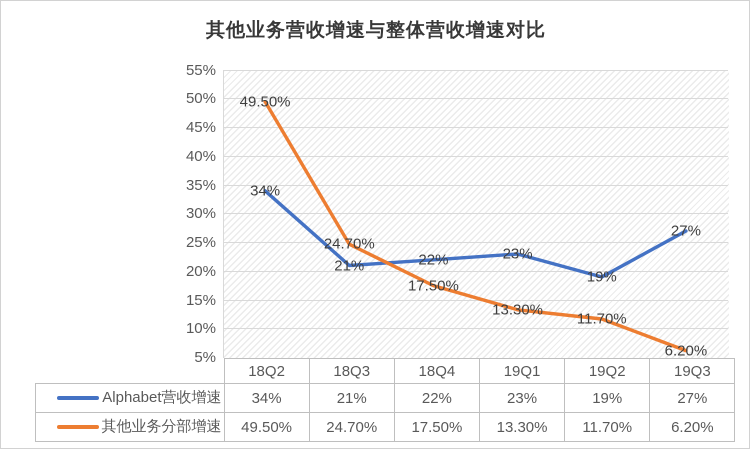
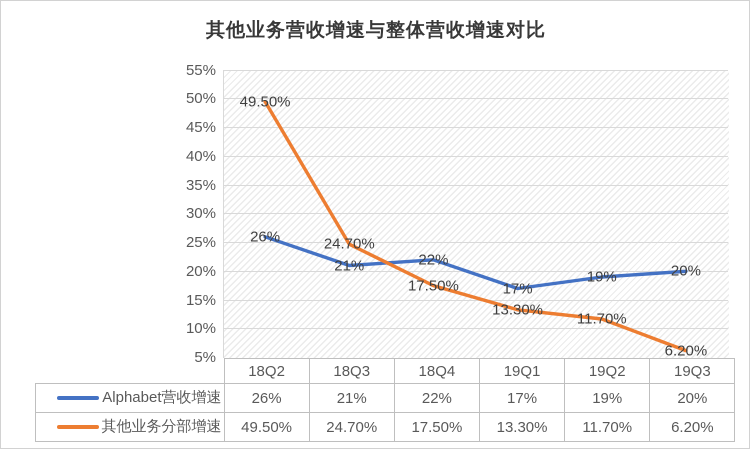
Alphabet营收增速/18Q2: 34% -> 26%
Alphabet营收增速/19Q1: 23% -> 17%
Alphabet营收增速/19Q3: 27% -> 20%
